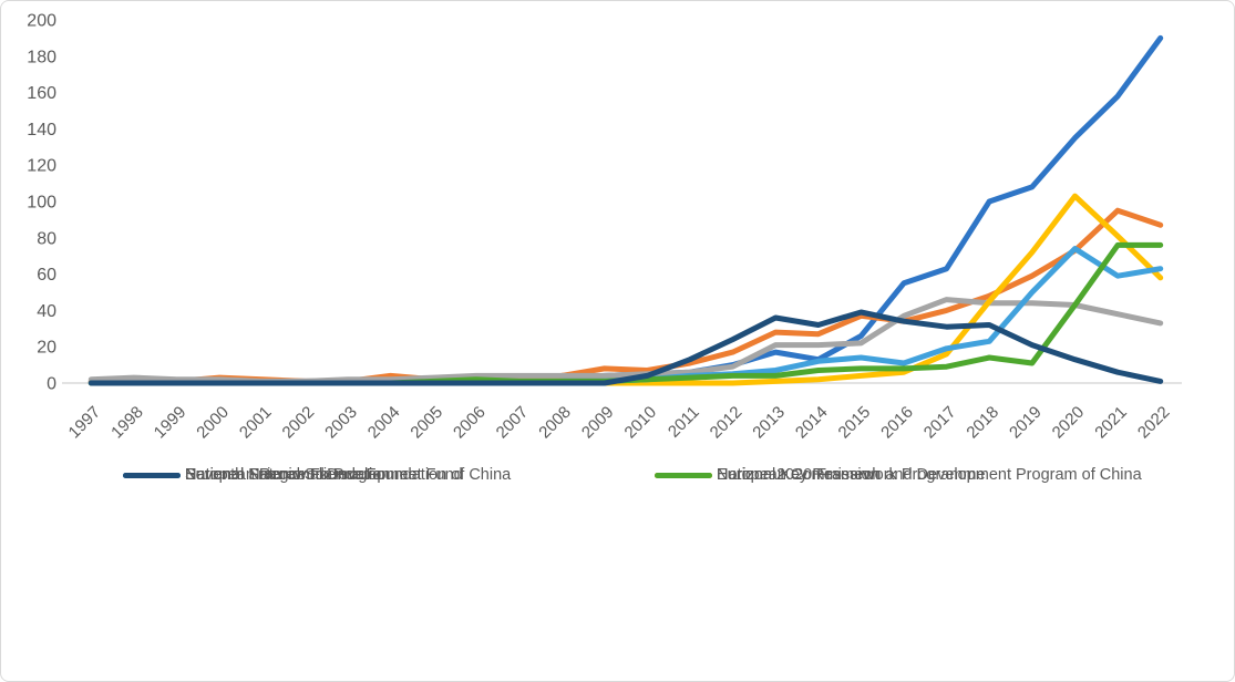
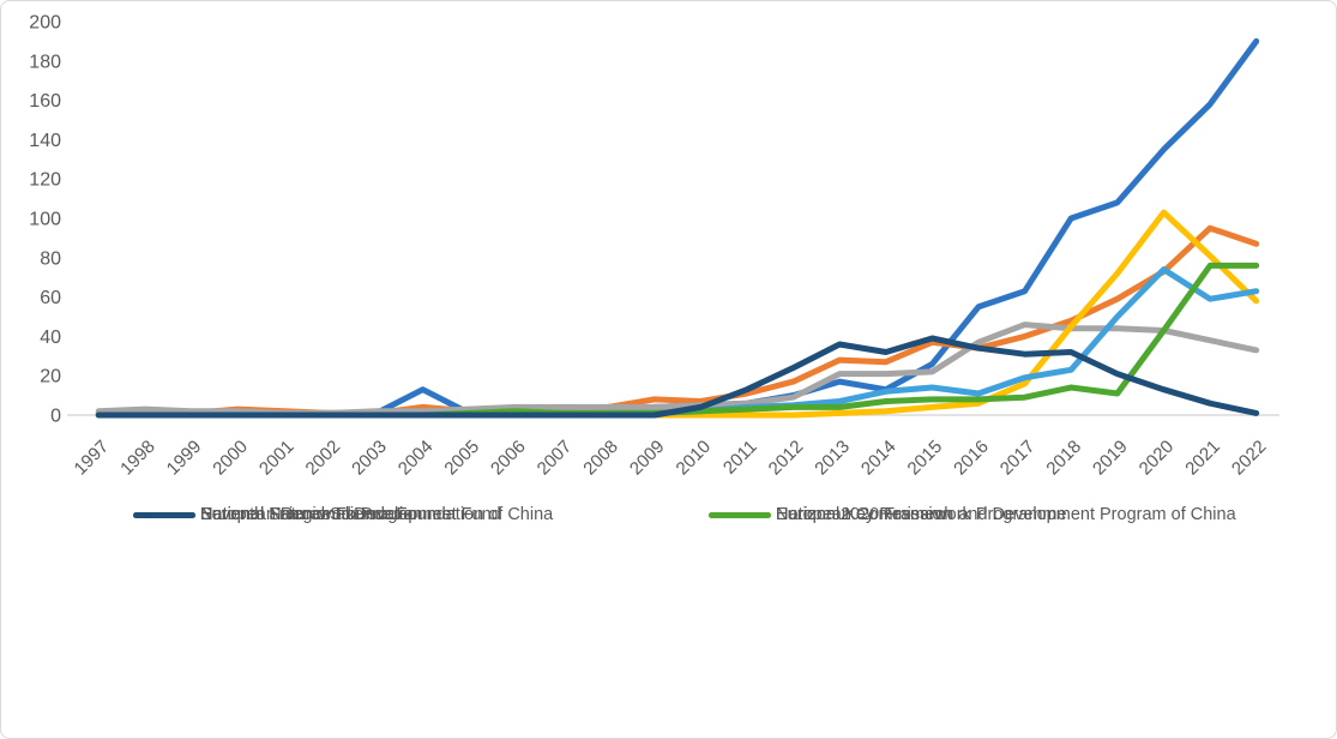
National Natural Science Foundation of China/2004: 1 -> 13
